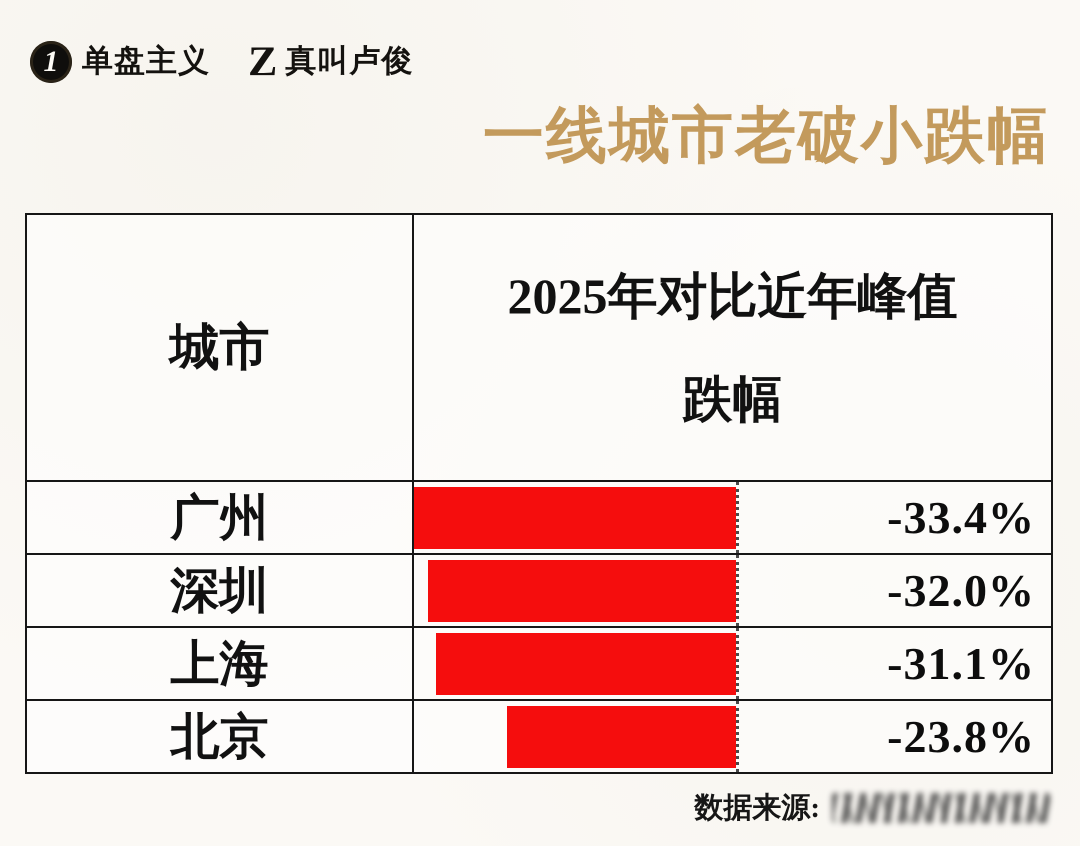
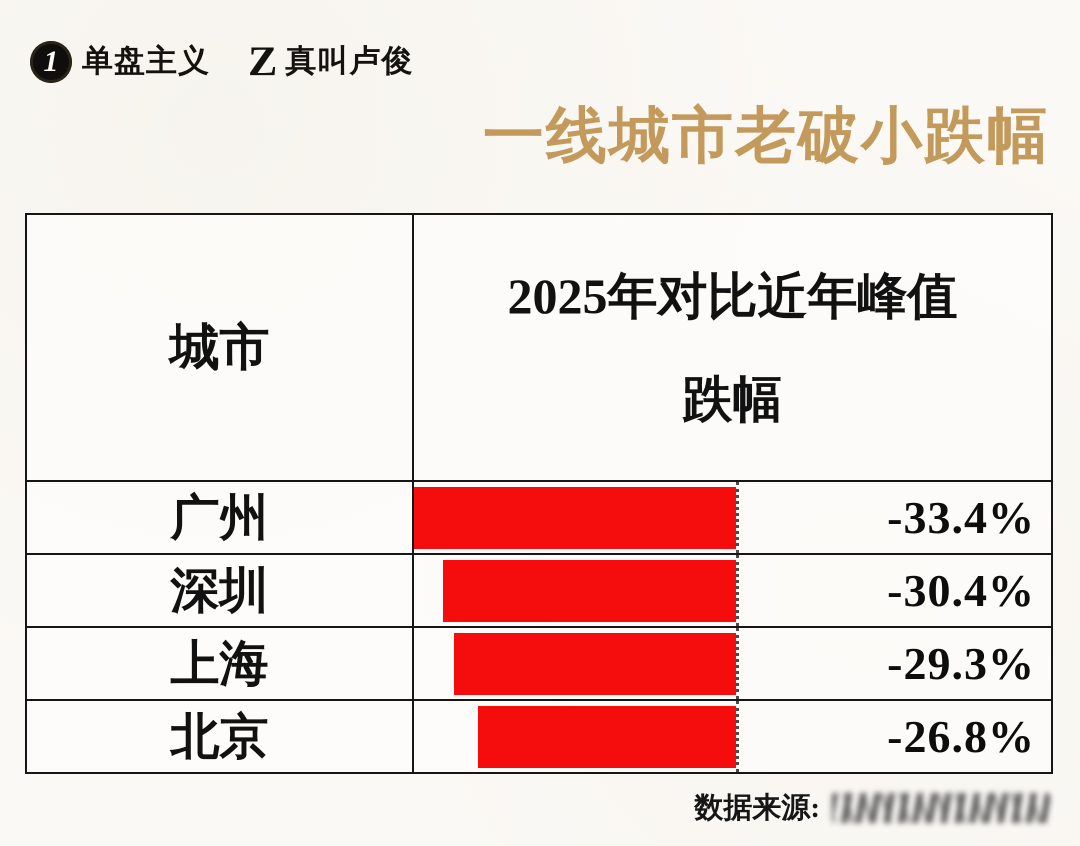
深圳: -32.0% -> -30.4%
上海: -31.1% -> -29.3%
北京: -23.8% -> -26.8%
